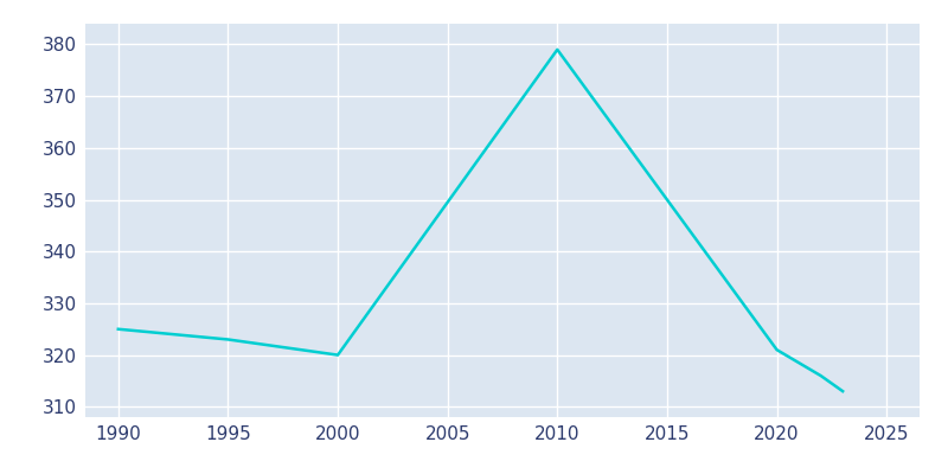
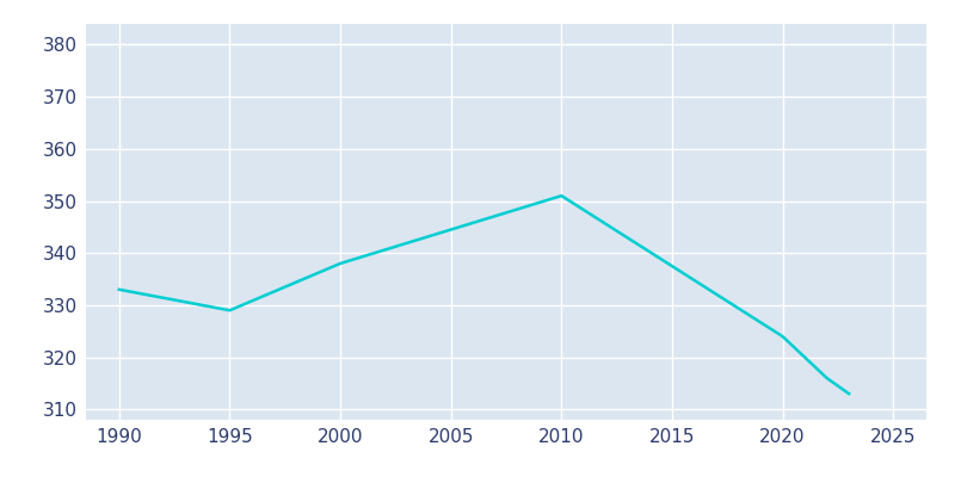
1990: 325 -> 333
1995: 323 -> 329
2000: 320 -> 338
2010: 379 -> 351
2020: 321 -> 324
